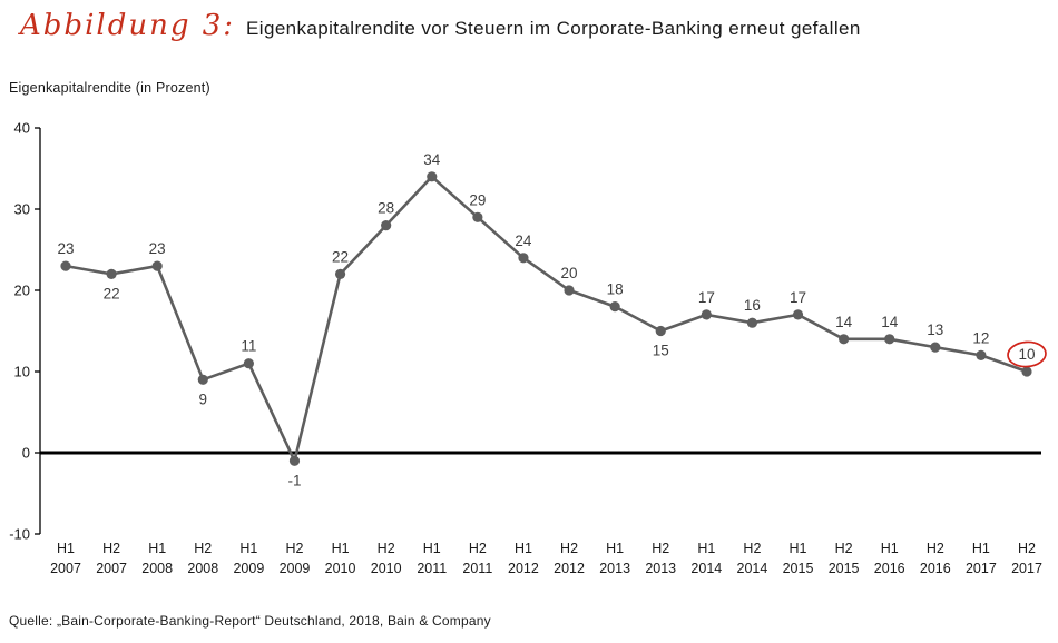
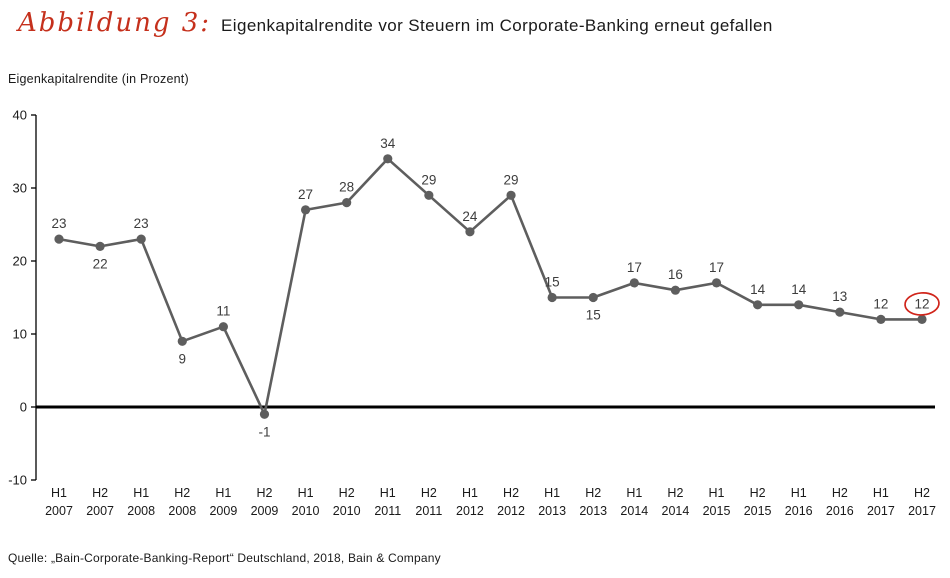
H1 2010: 22 -> 27
H2 2012: 20 -> 29
H1 2013: 18 -> 15
H2 2017: 10 -> 12
